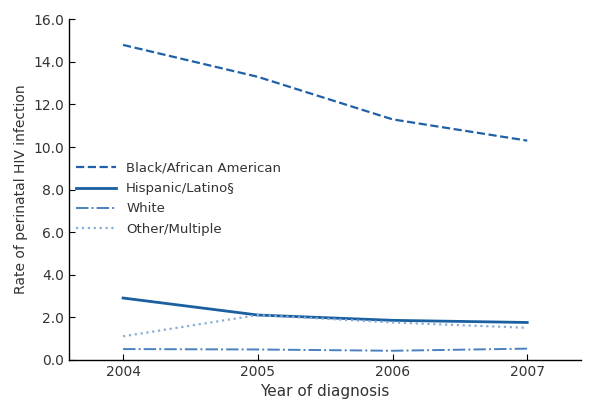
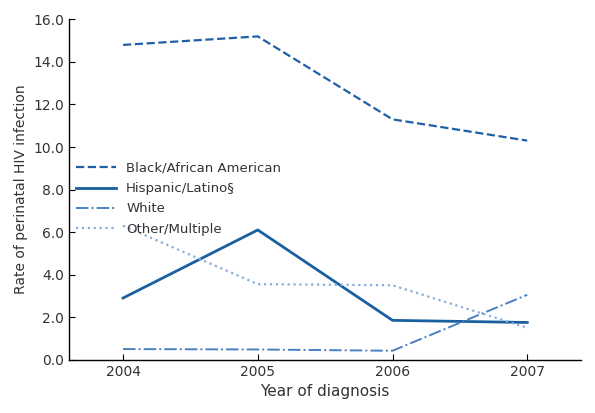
Other/Multiple/2004: 1.10 -> 6.30
Black/African American/2005: 13.3 -> 15.2
Hispanic/Latino§/2005: 2.10 -> 6.10
Other/Multiple/2005: 2.10 -> 3.55
Other/Multiple/2006: 1.75 -> 3.50
White/2007: 0.52 -> 3.05
